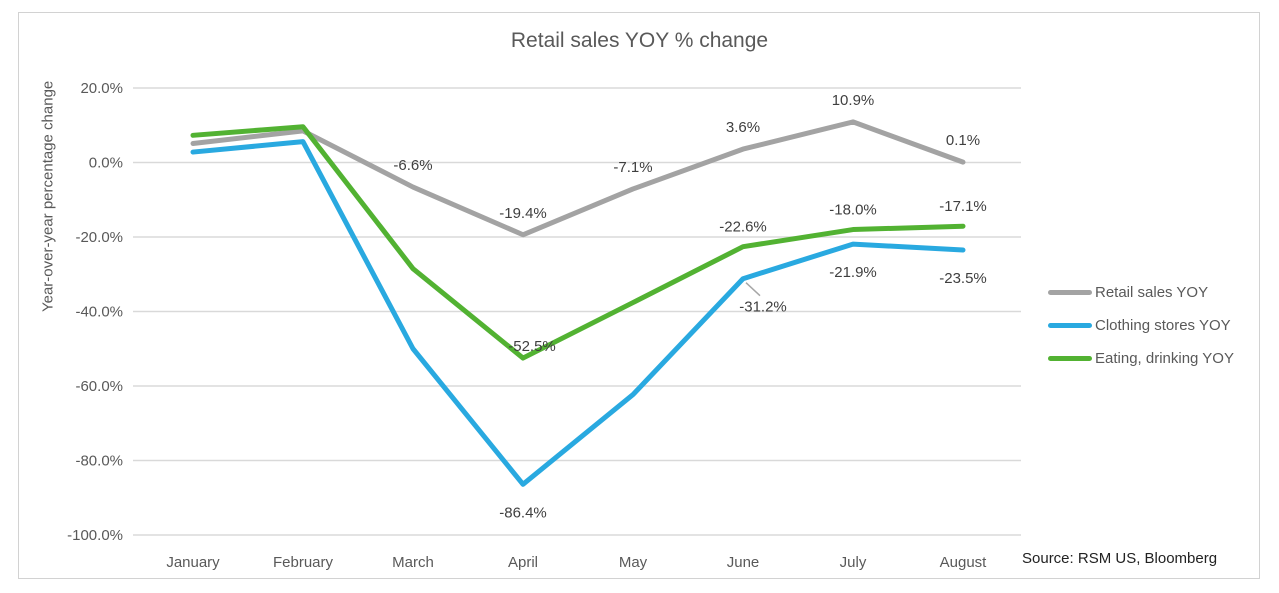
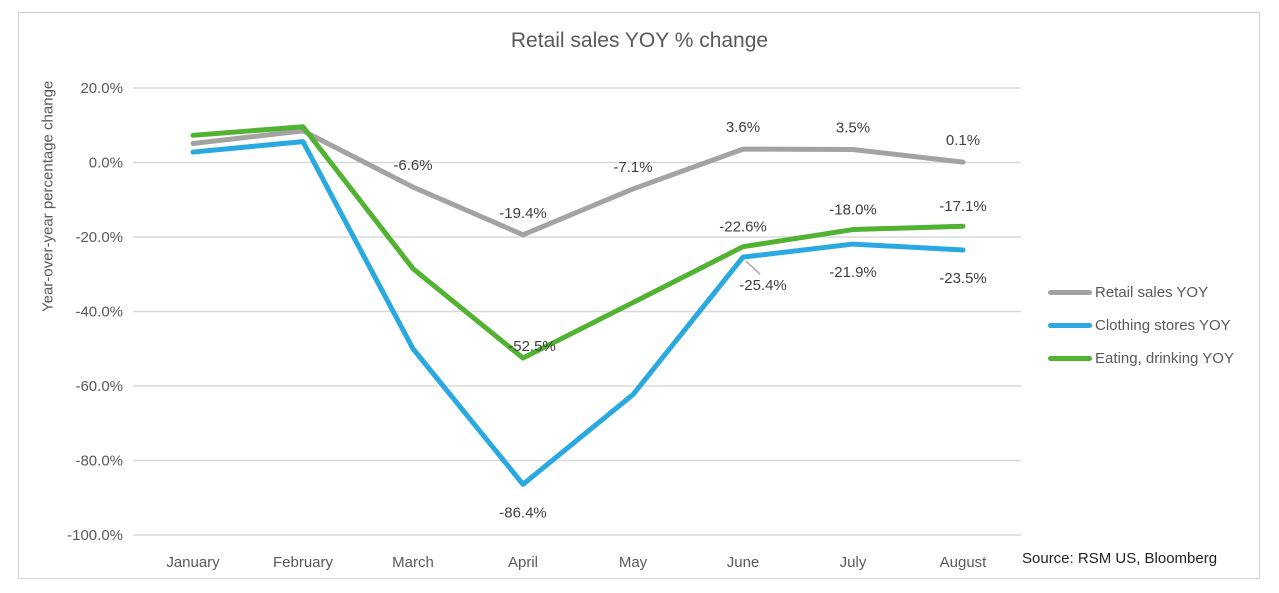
Clothing stores YOY/June: -31.2% -> -25.4%
Retail sales YOY/July: 10.9% -> 3.5%
